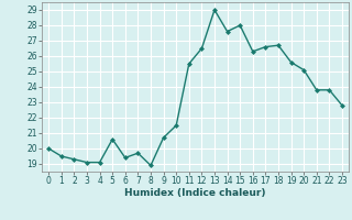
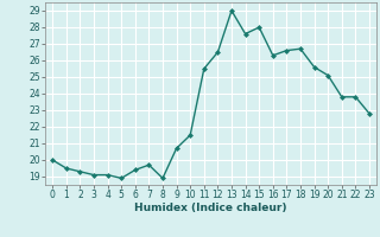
5: 20.6 -> 18.9
